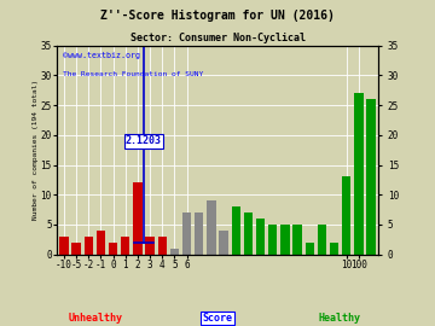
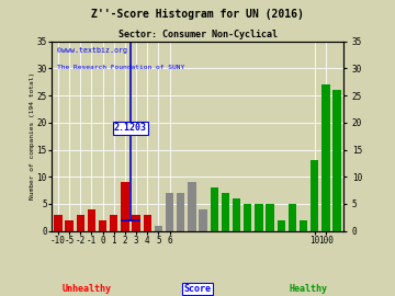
2: 12 -> 9
